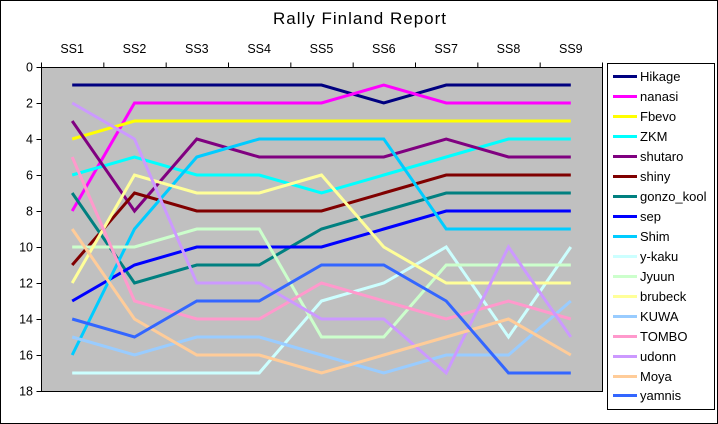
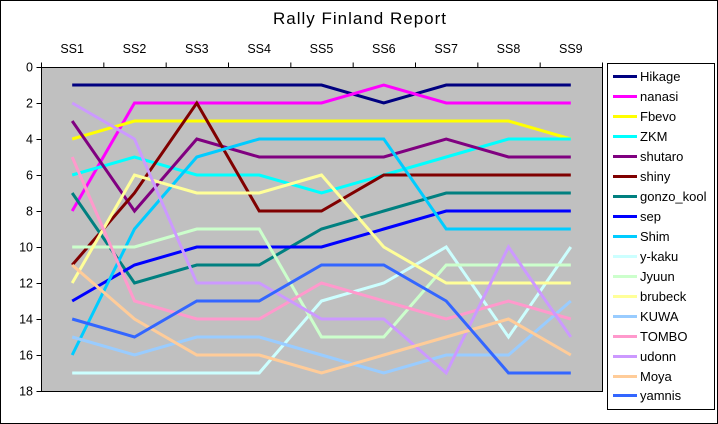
Moya/SS1: 9 -> 11
shiny/SS3: 8 -> 2
shiny/SS6: 7 -> 6
Fbevo/SS9: 3 -> 4
